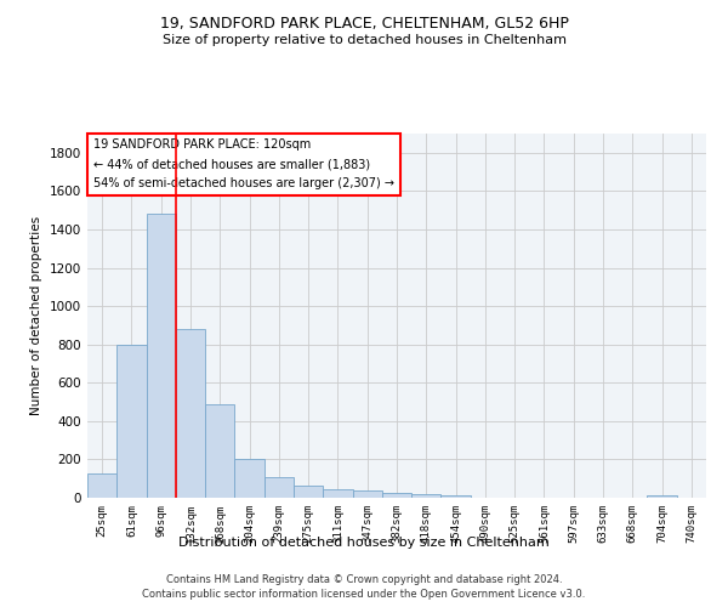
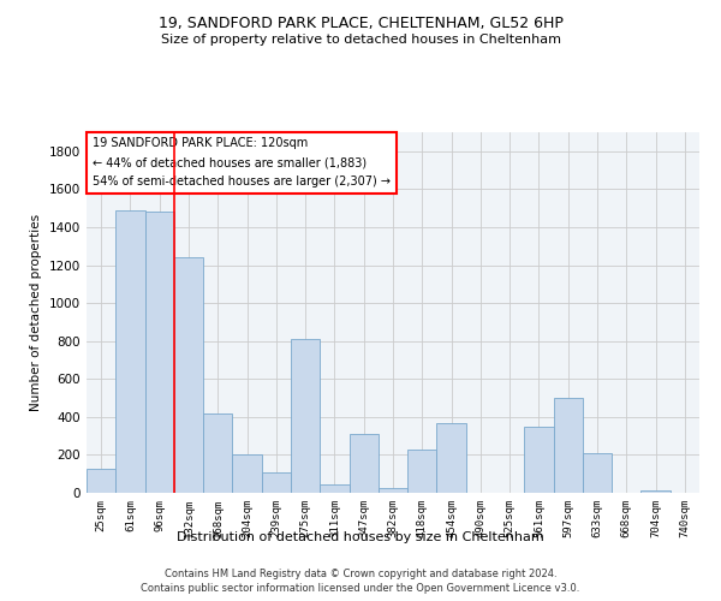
61sqm: 800 -> 1490
132sqm: 880 -> 1240
168sqm: 490 -> 420
275sqm: 60 -> 810
347sqm: 40 -> 310
418sqm: 20 -> 230
454sqm: 10 -> 370
561sqm: 0 -> 350
597sqm: 0 -> 500
633sqm: 0 -> 210
